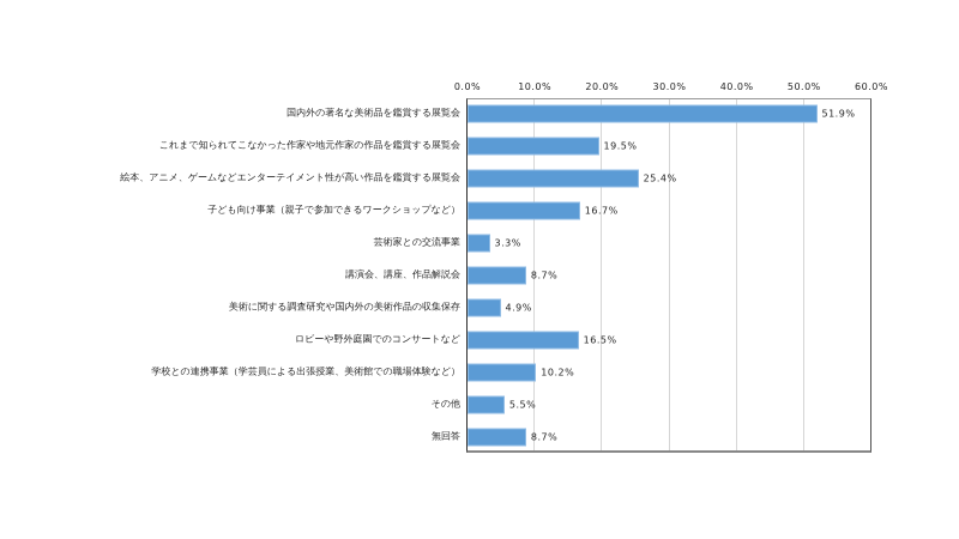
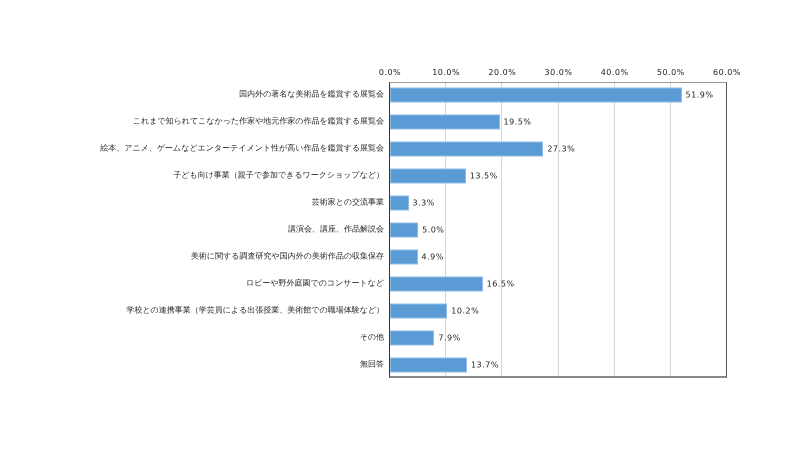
絵本、アニメ、ゲームなどエンターテイメント性が高い作品を鑑賞する展覧会: 25.4% -> 27.3%
子ども向け事業（親子で参加できるワークショップなど）: 16.7% -> 13.5%
講演会、講座、作品解説会: 8.7% -> 5.0%
その他: 5.5% -> 7.9%
無回答: 8.7% -> 13.7%
